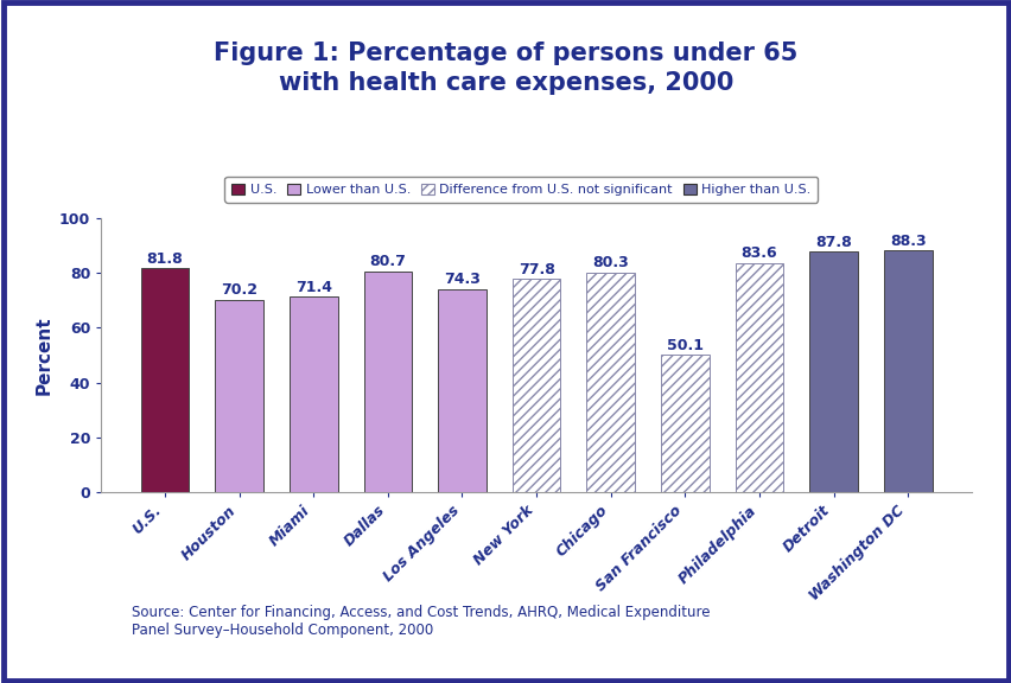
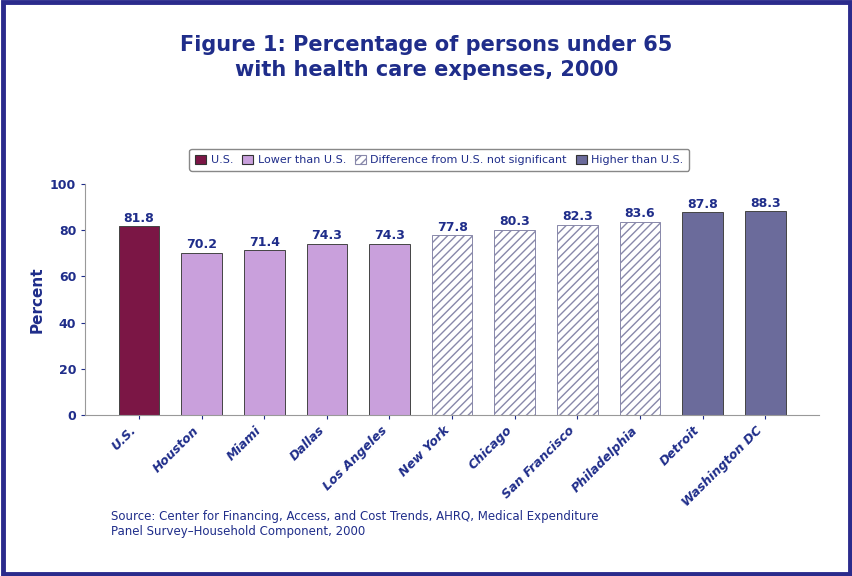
Dallas: 80.7 -> 74.3
San Francisco: 50.1 -> 82.3
